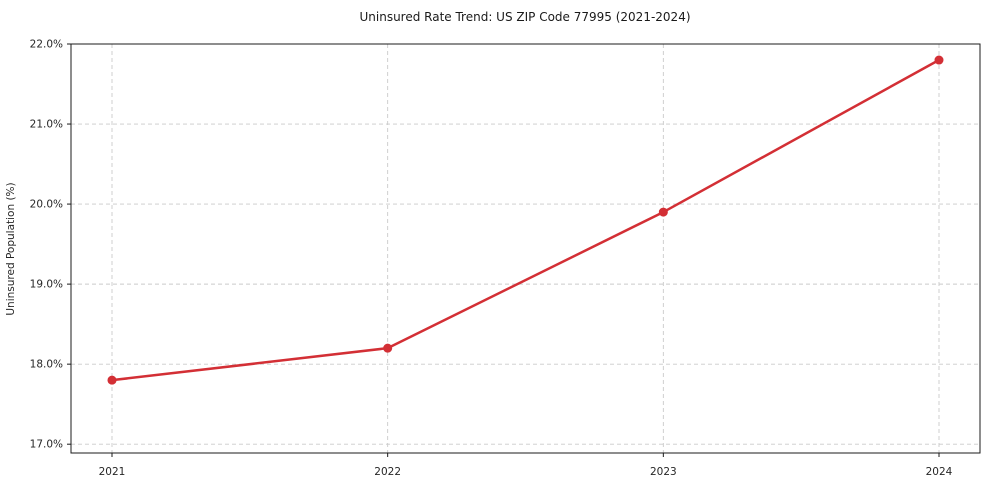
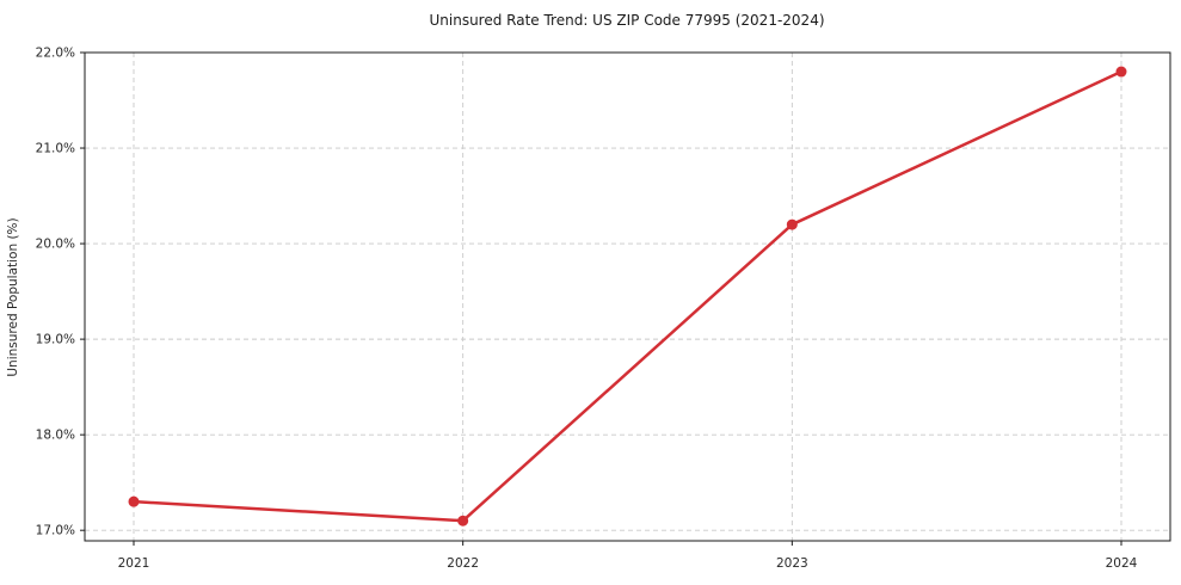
2021: 17.8% -> 17.3%
2022: 18.2% -> 17.1%
2023: 19.9% -> 20.2%
